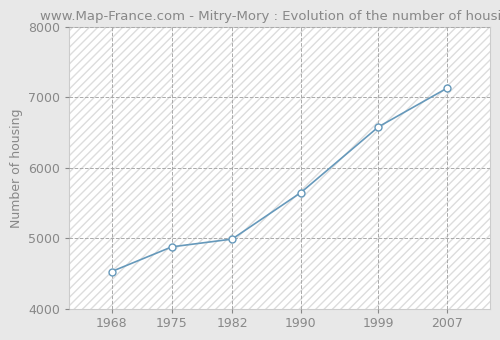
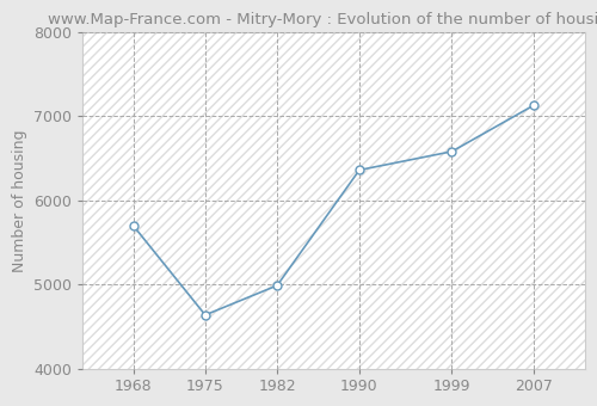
1968: 4530 -> 5700
1975: 4880 -> 4640
1990: 5650 -> 6360
